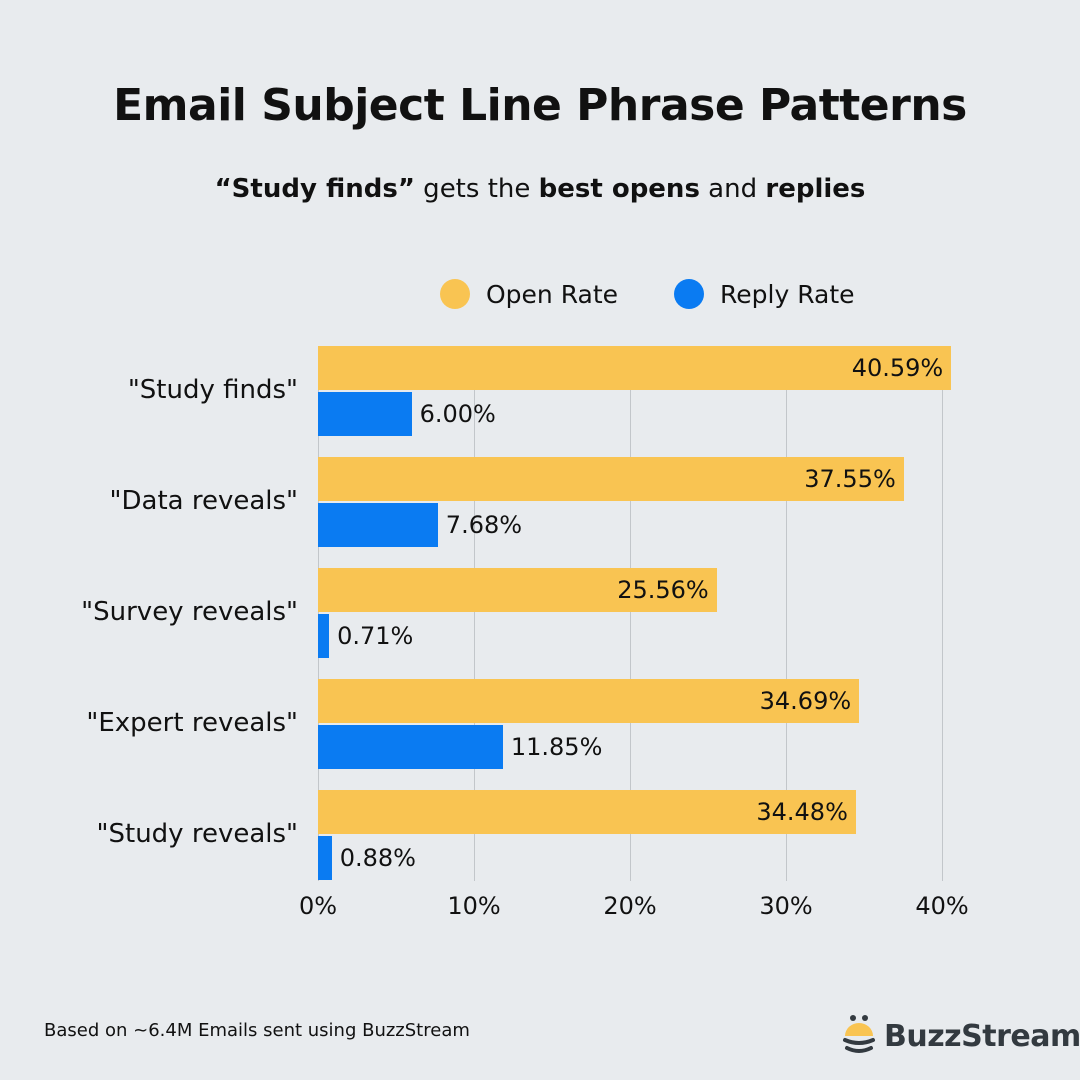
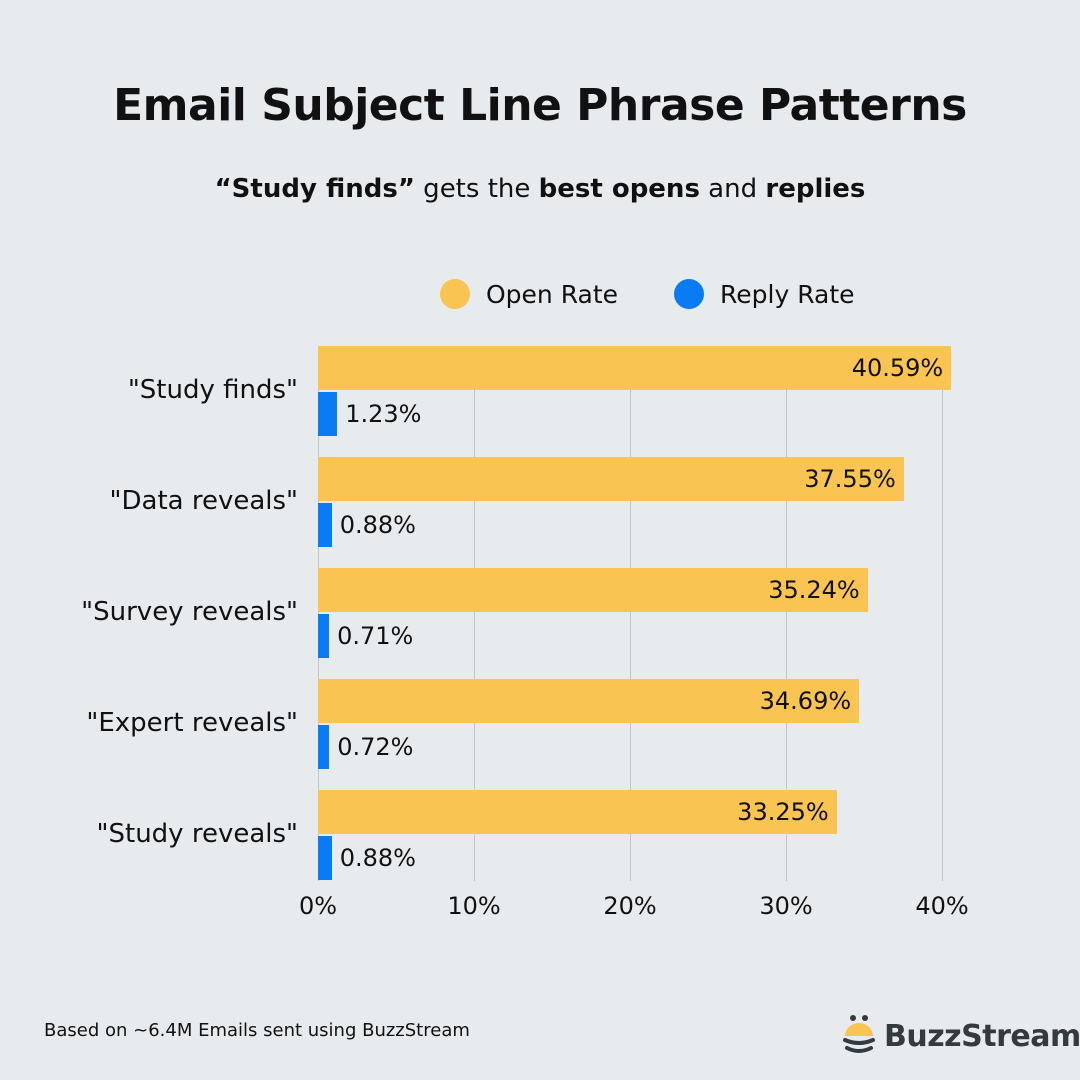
Reply Rate/"Study finds": 6.00% -> 1.23%
Reply Rate/"Data reveals": 7.68% -> 0.88%
Open Rate/"Survey reveals": 25.56% -> 35.24%
Reply Rate/"Expert reveals": 11.85% -> 0.72%
Open Rate/"Study reveals": 34.48% -> 33.25%
